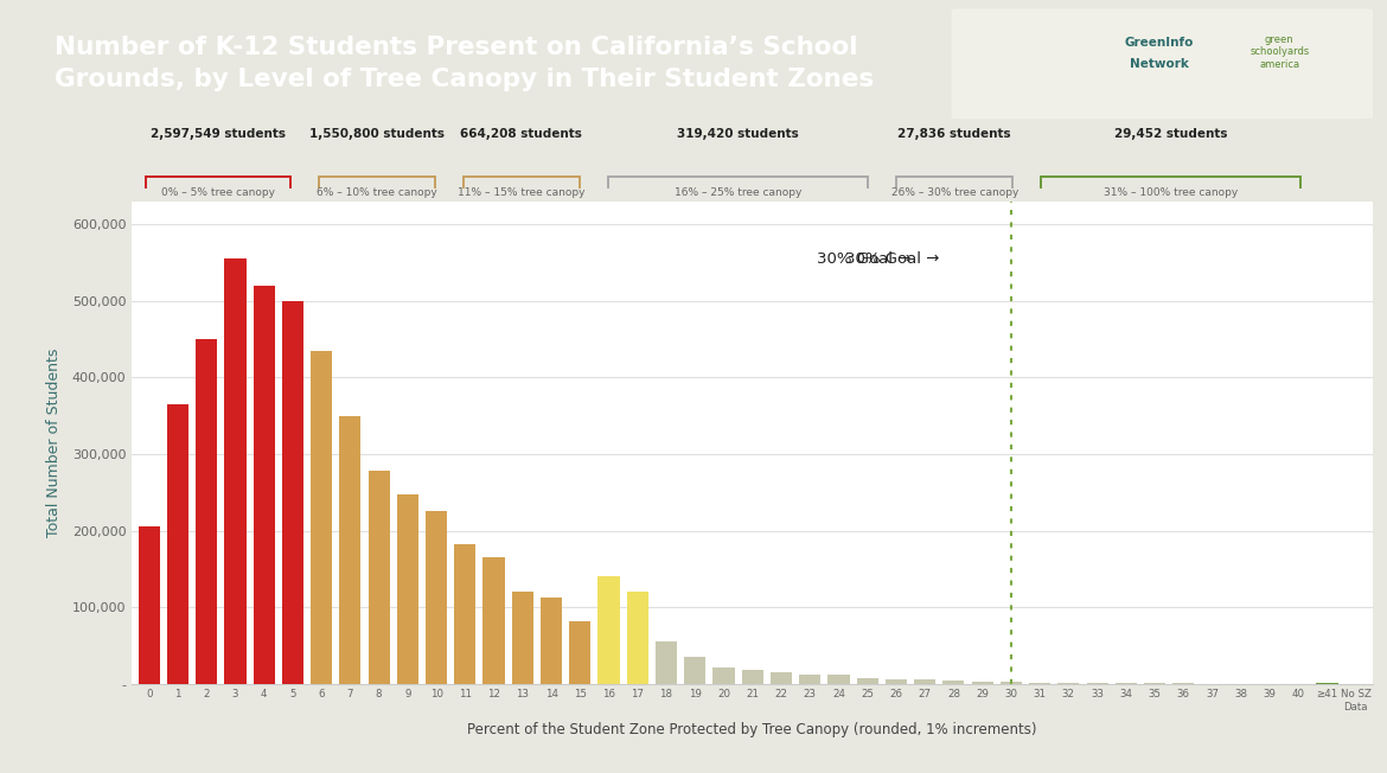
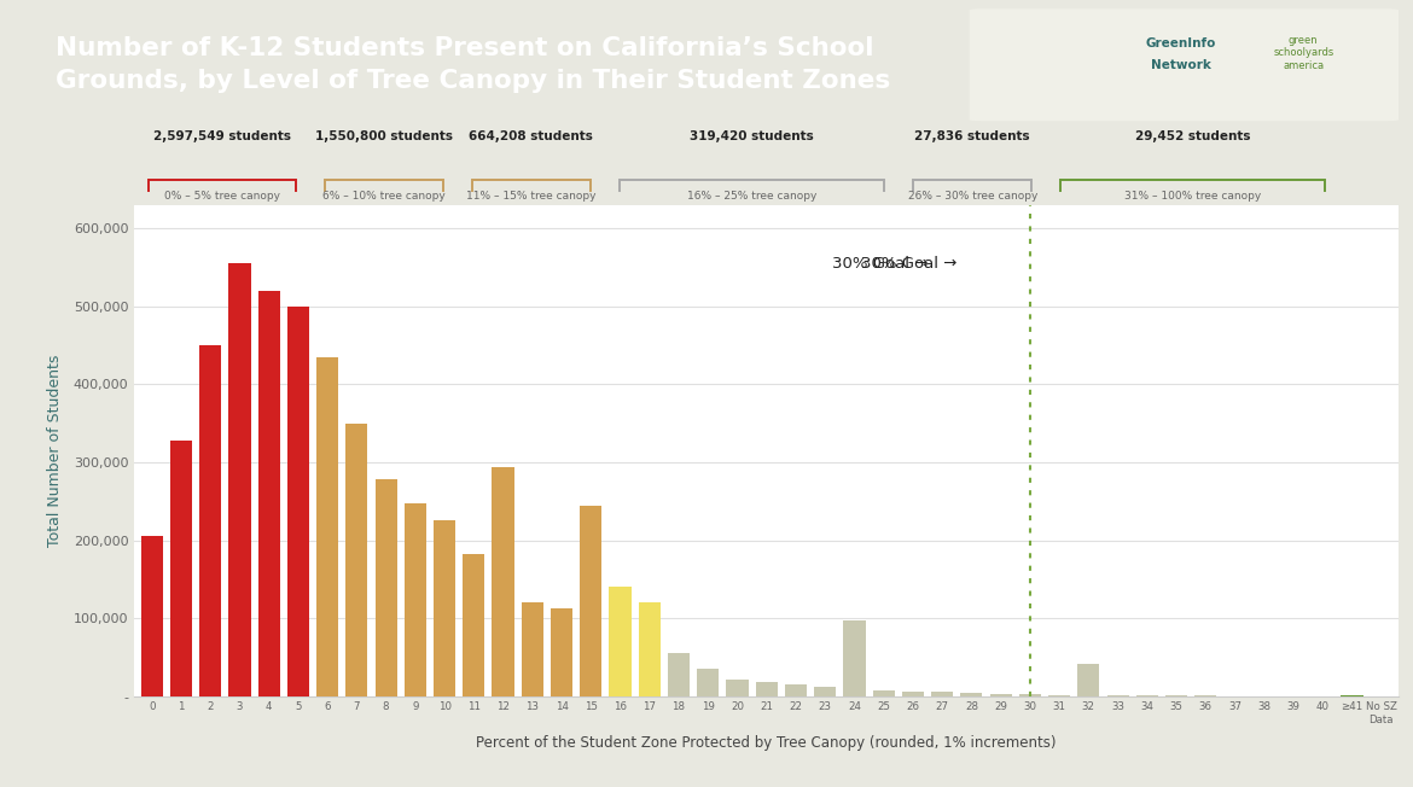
1: 365,000 -> 328,000
12: 165,000 -> 294,000
15: 82,000 -> 244,000
24: 12,000 -> 98,000
32: 2,000 -> 42,000
